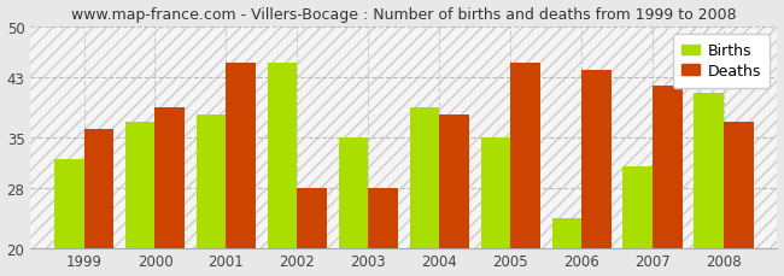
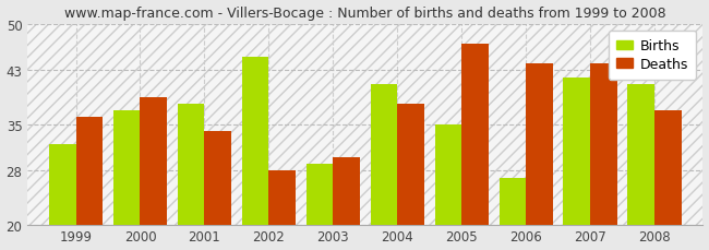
Deaths/2001: 45 -> 34
Births/2003: 35 -> 29
Deaths/2003: 28 -> 30
Births/2004: 39 -> 41
Deaths/2005: 45 -> 47
Births/2006: 24 -> 27
Births/2007: 31 -> 42
Deaths/2007: 42 -> 44
